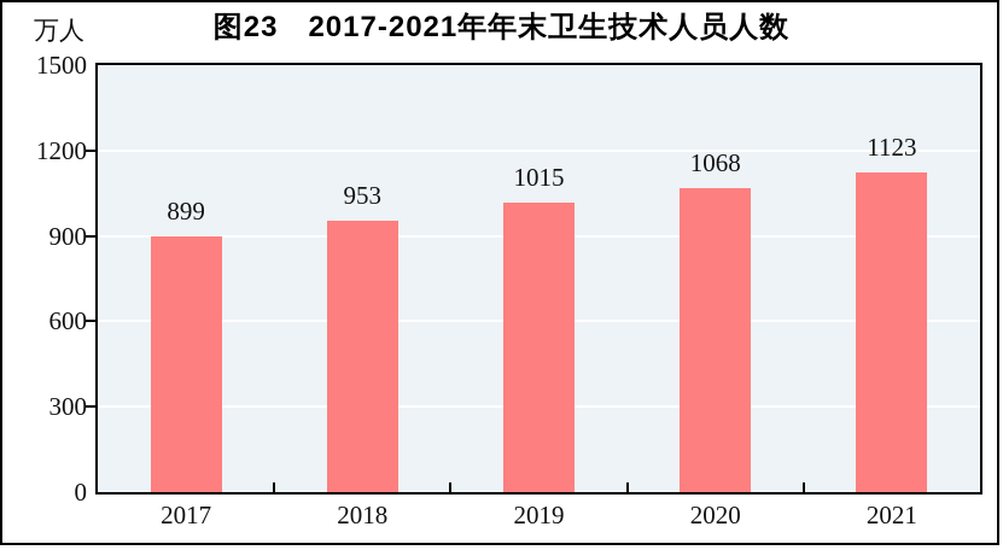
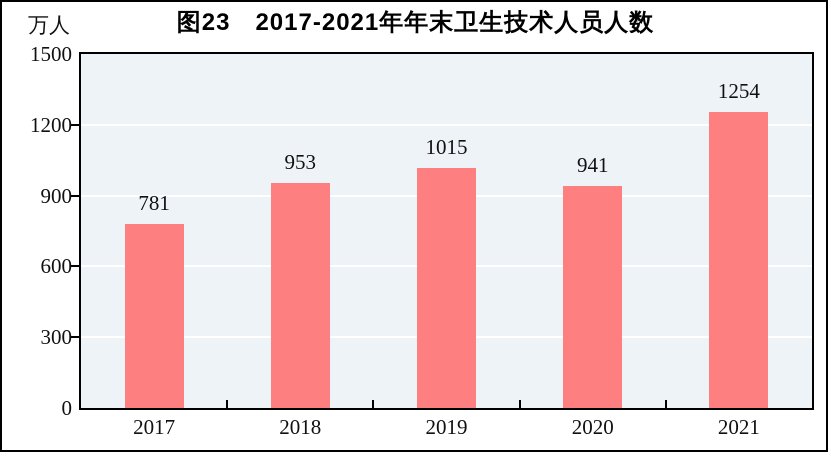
2017: 899 -> 781
2020: 1068 -> 941
2021: 1123 -> 1254
